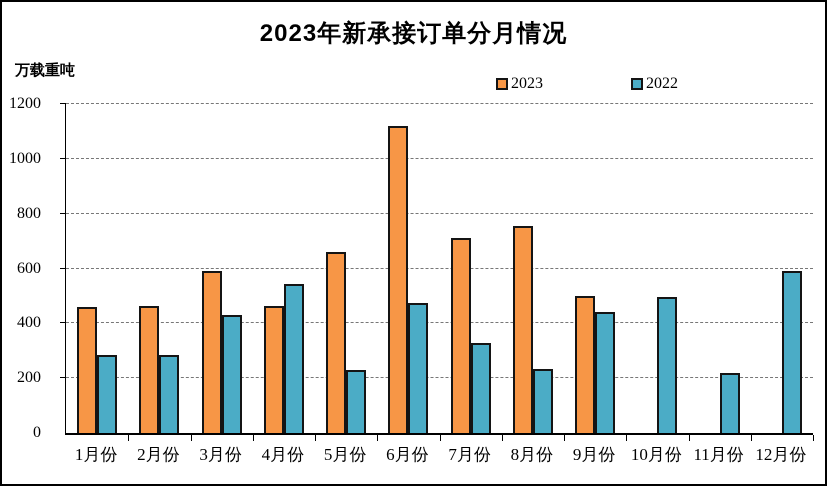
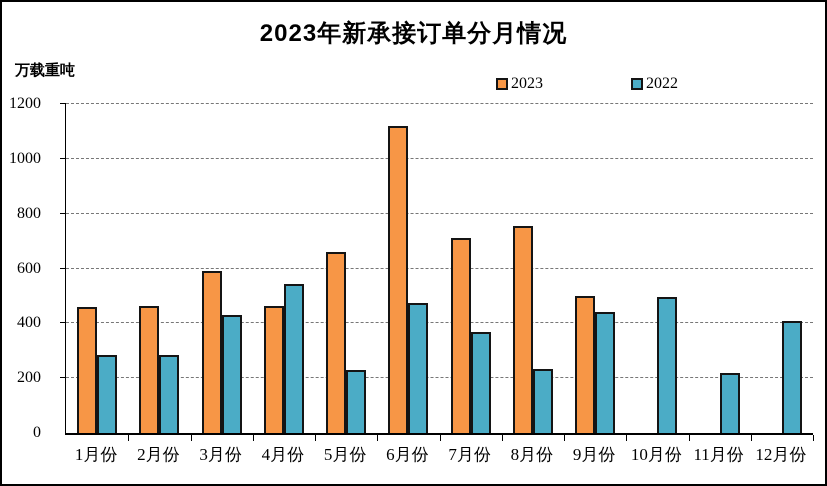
2022/7月份: 330 -> 370
2022/12月份: 590 -> 410
